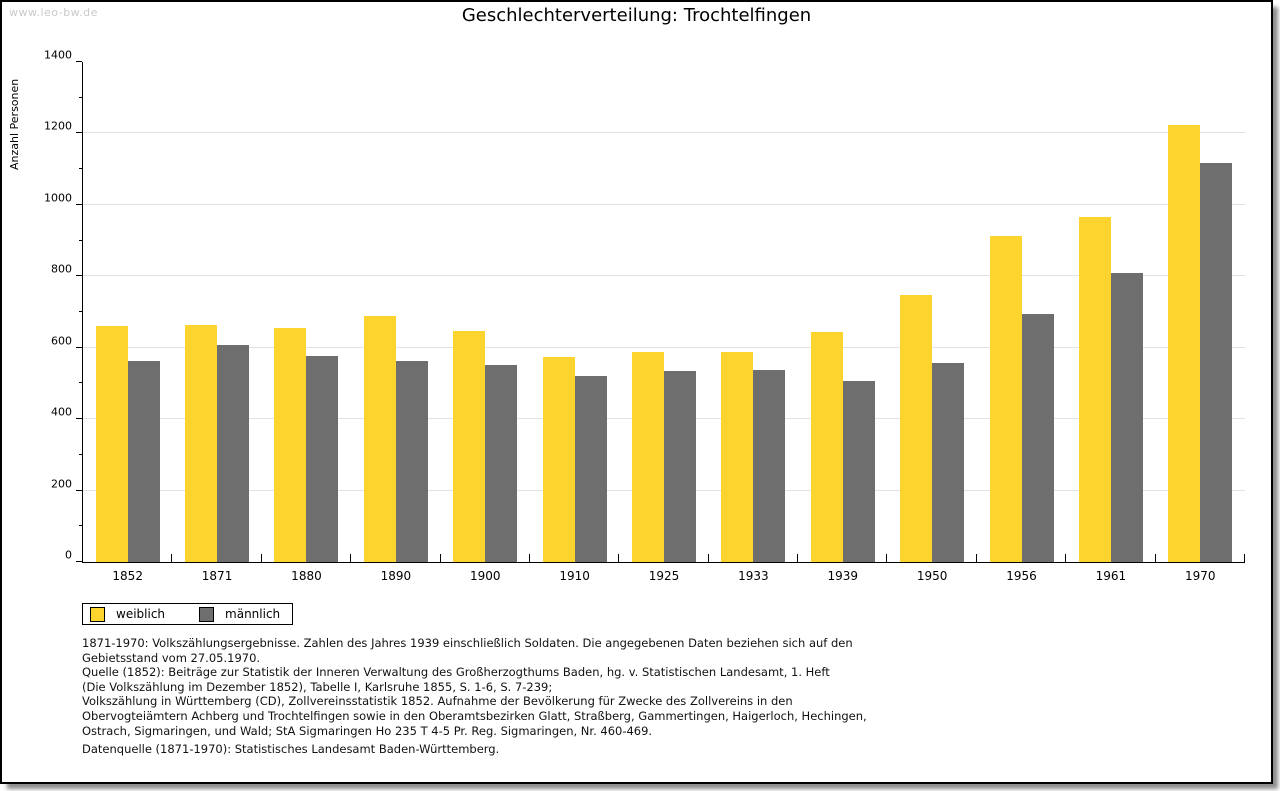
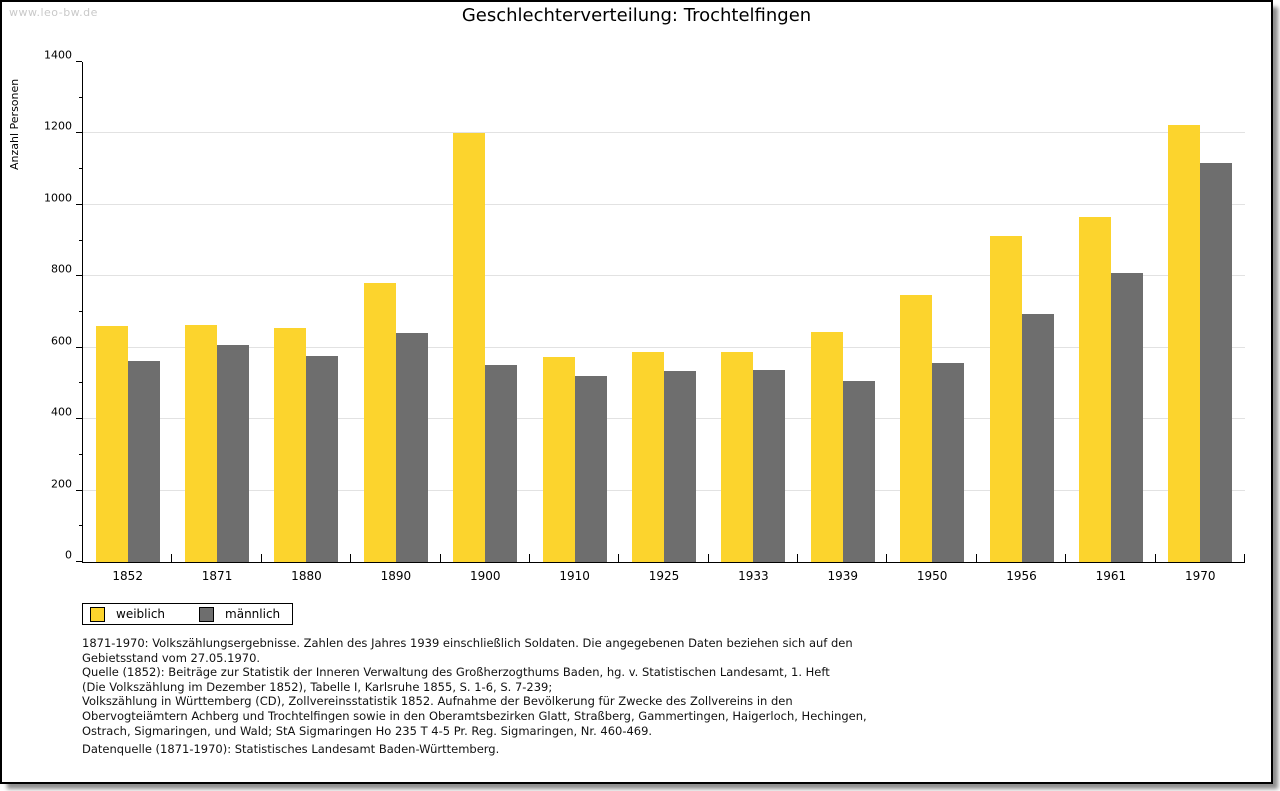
weiblich/1890: 690 -> 780
männlich/1890: 560 -> 640
weiblich/1900: 650 -> 1200
